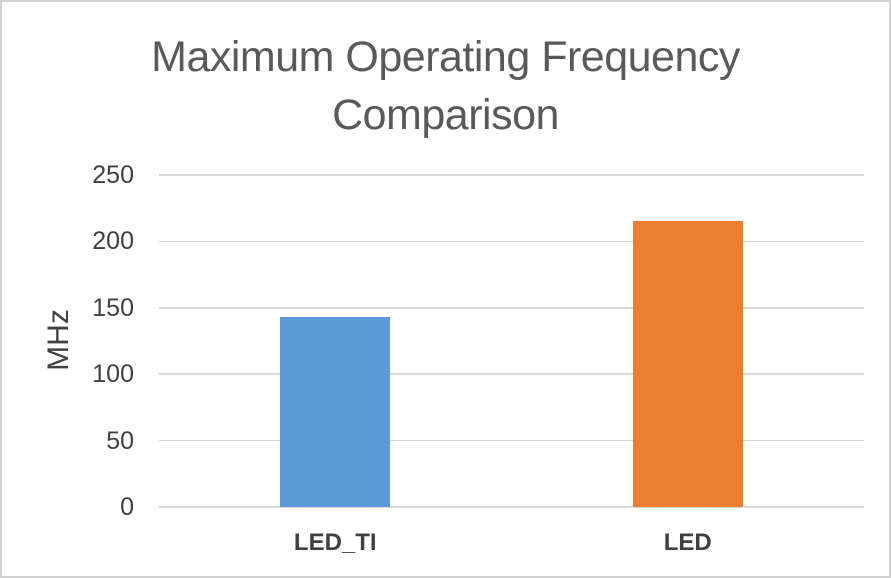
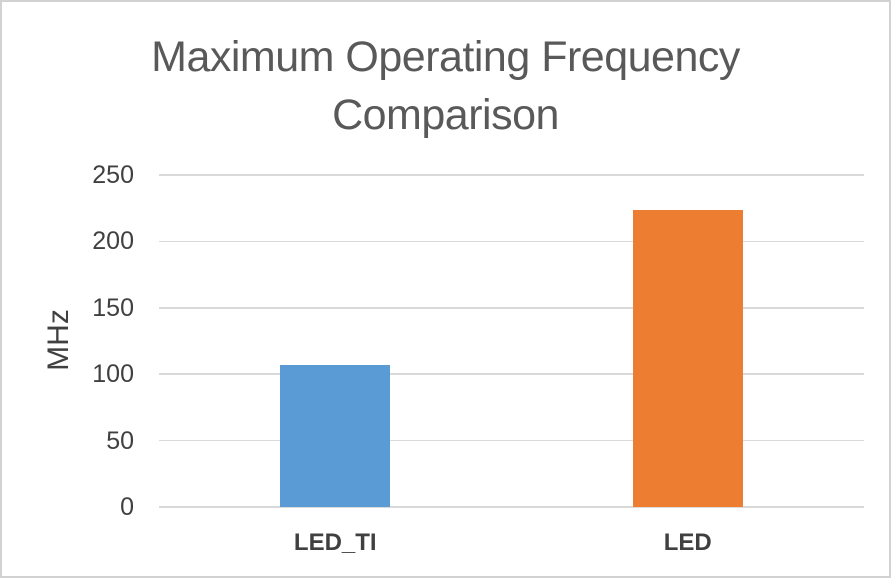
LED_TI: 143 -> 107
LED: 215 -> 224
